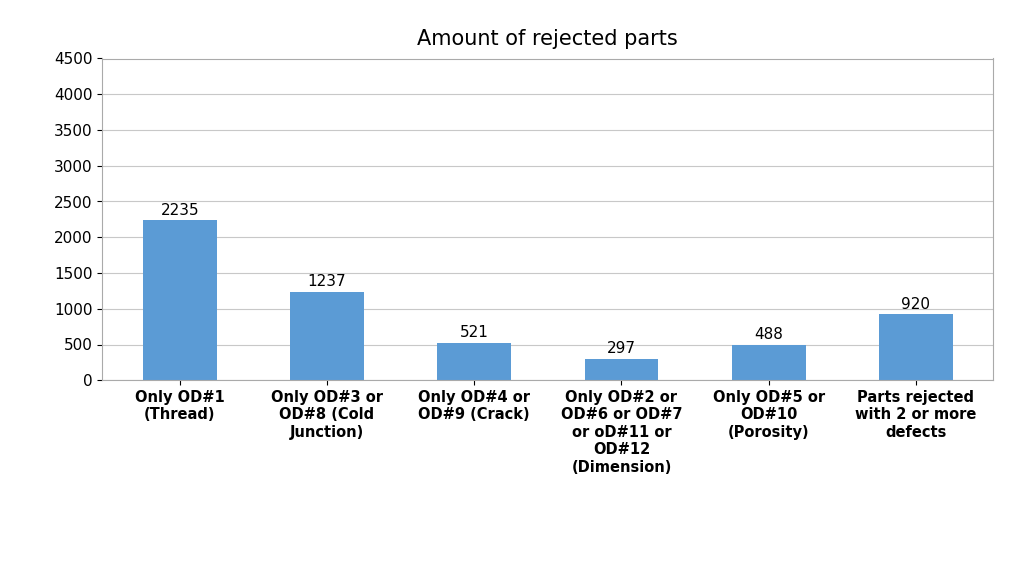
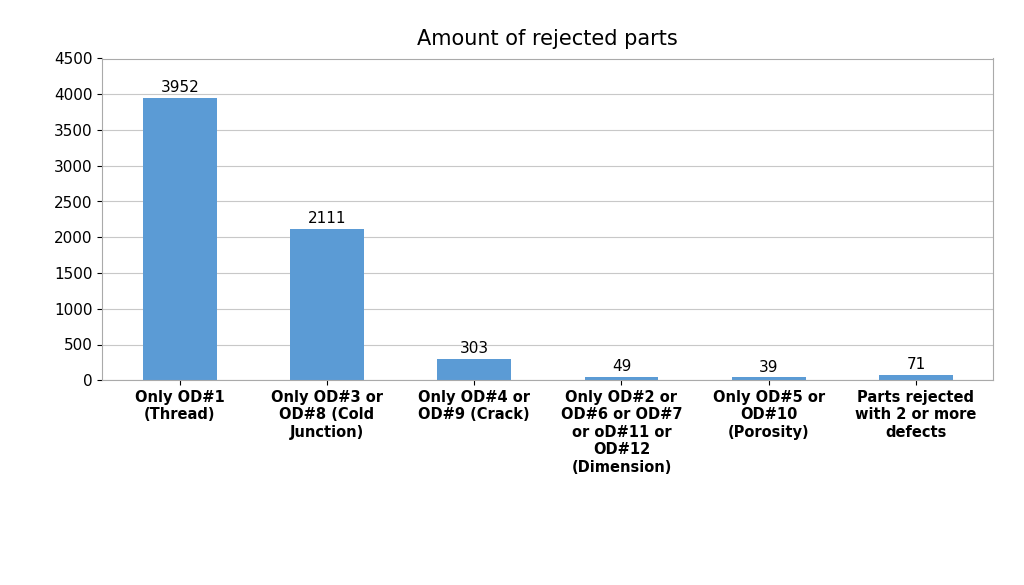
Only OD#1 (Thread): 2235 -> 3952
Only OD#3 or OD#8 (Cold Junction): 1237 -> 2111
Only OD#4 or OD#9 (Crack): 521 -> 303
Only OD#2 or OD#6 or OD#7 or oD#11 or OD#12 (Dimension): 297 -> 49
Only OD#5 or OD#10 (Porosity): 488 -> 39
Parts rejected with 2 or more defects: 920 -> 71
